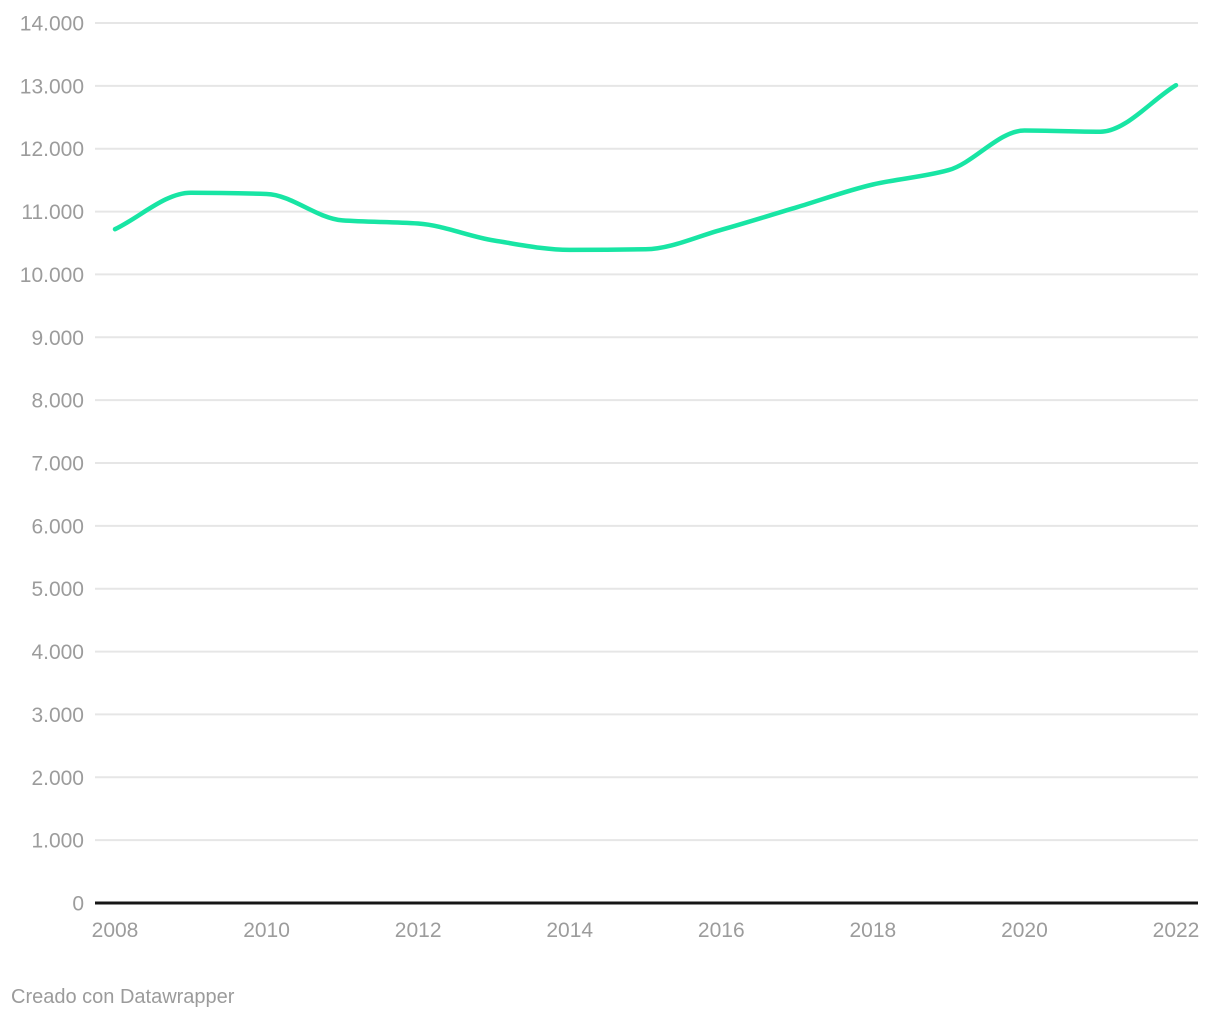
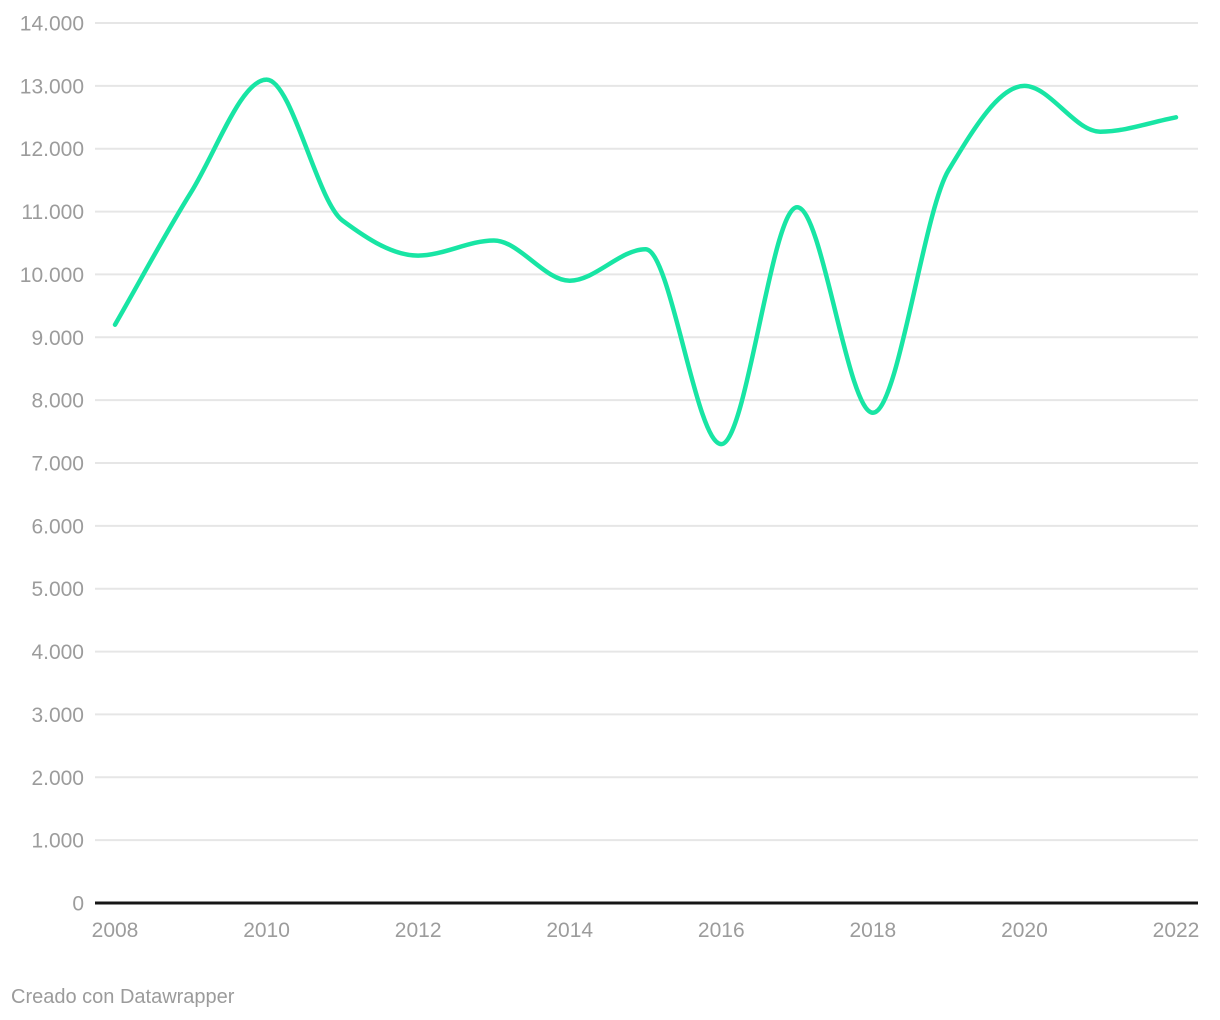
2008: 10700 -> 9200
2010: 11300 -> 13100
2012: 10800 -> 10300
2014: 10400 -> 9900
2016: 10700 -> 7300
2018: 11400 -> 7800
2020: 12300 -> 13000
2022: 13000 -> 12500
